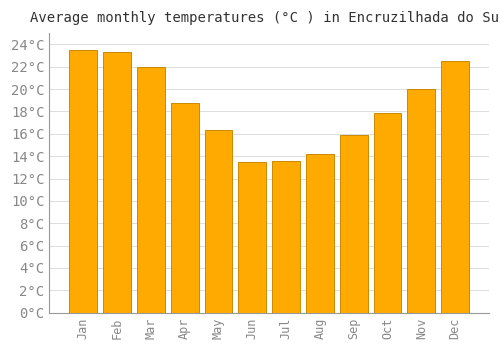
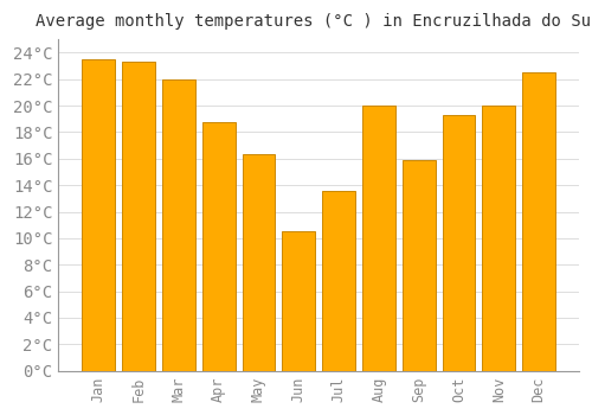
Jun: 13.5°C -> 10.5°C
Aug: 14.2°C -> 20.0°C
Oct: 17.9°C -> 19.3°C
